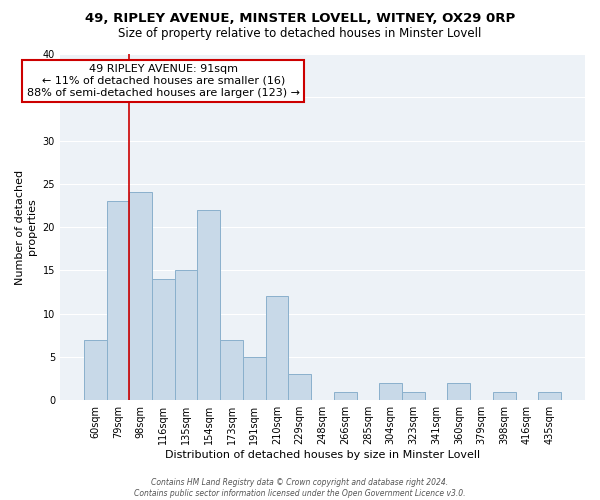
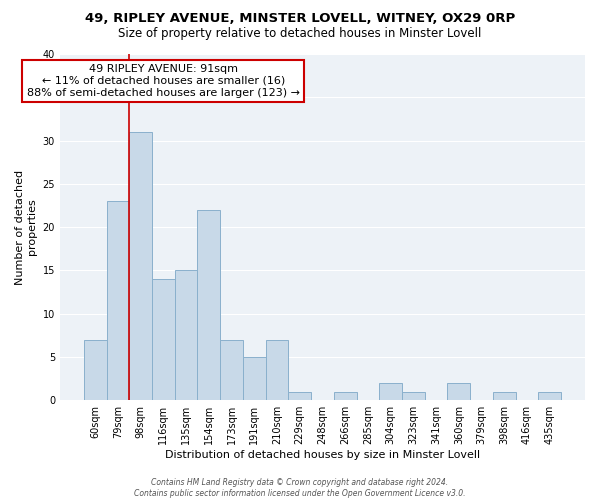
98sqm: 24 -> 31
210sqm: 12 -> 7
229sqm: 3 -> 1
